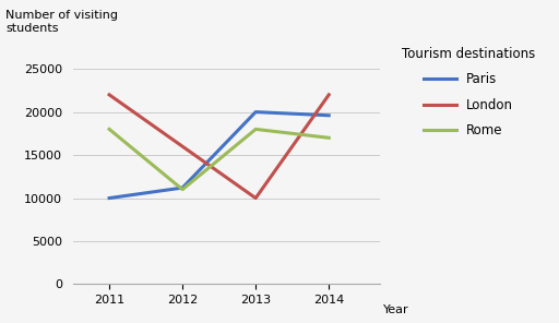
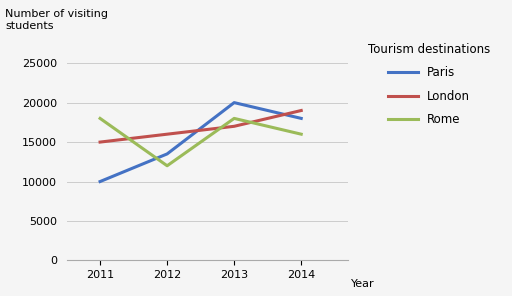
London/2011: 22000 -> 15000
Paris/2012: 11200 -> 13500
Rome/2012: 11000 -> 12000
London/2013: 10000 -> 17000
Paris/2014: 19600 -> 18000
London/2014: 22000 -> 19000
Rome/2014: 17000 -> 16000
